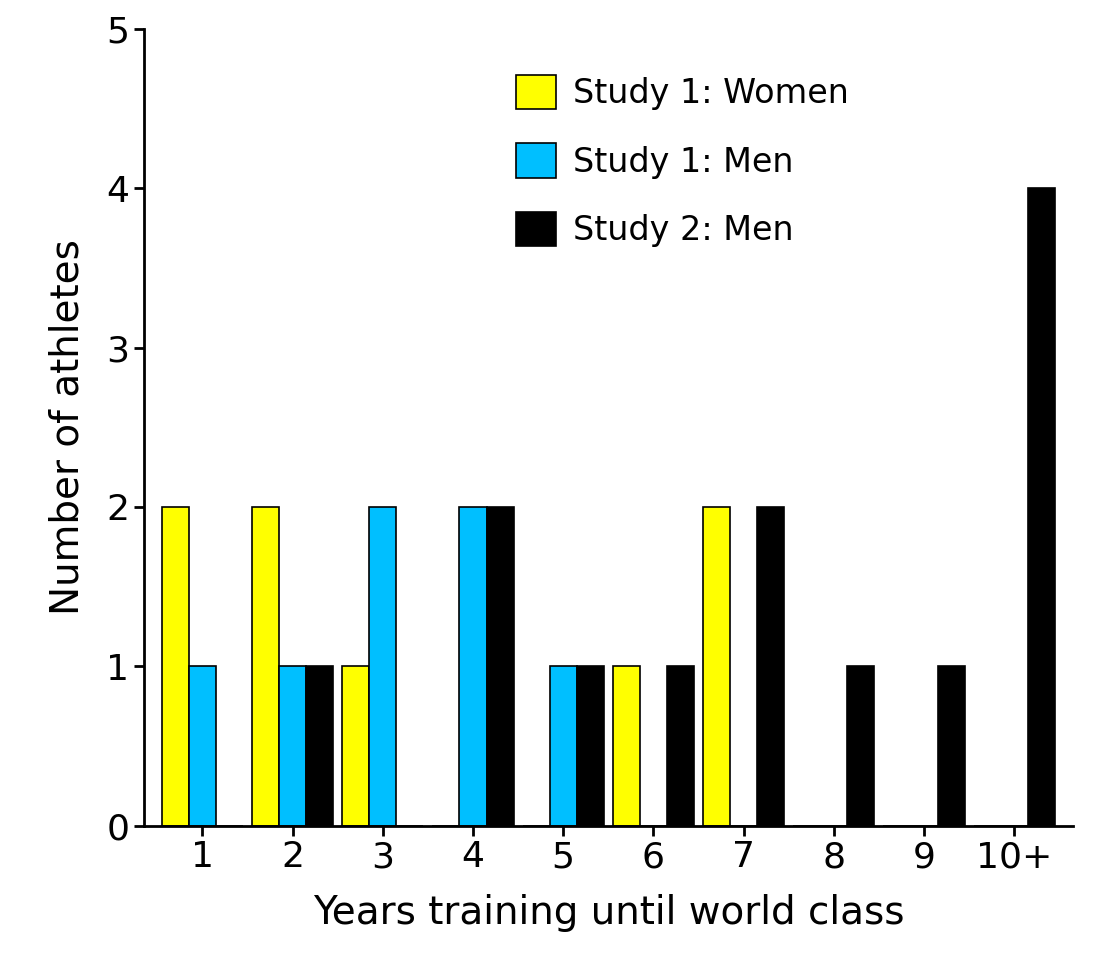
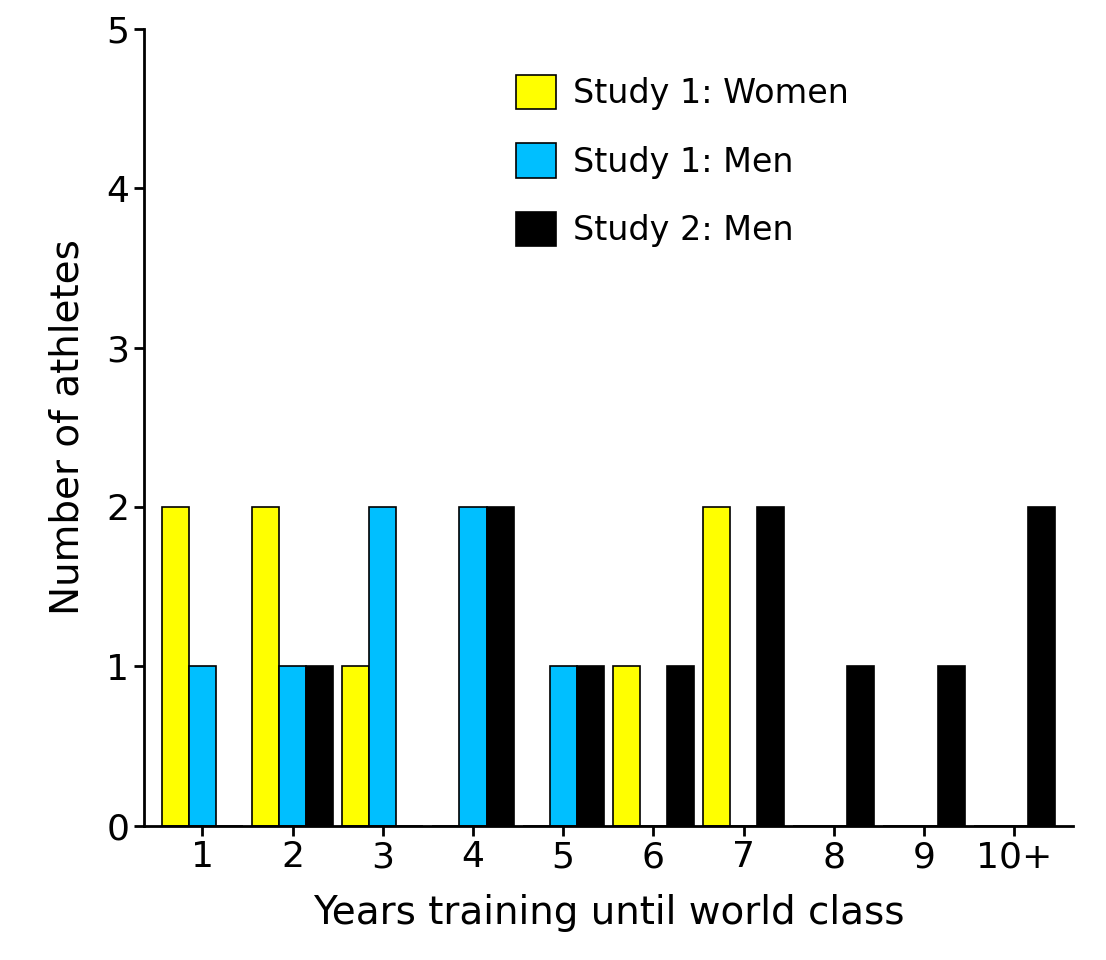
Study 2: Men/10+: 4 -> 2
